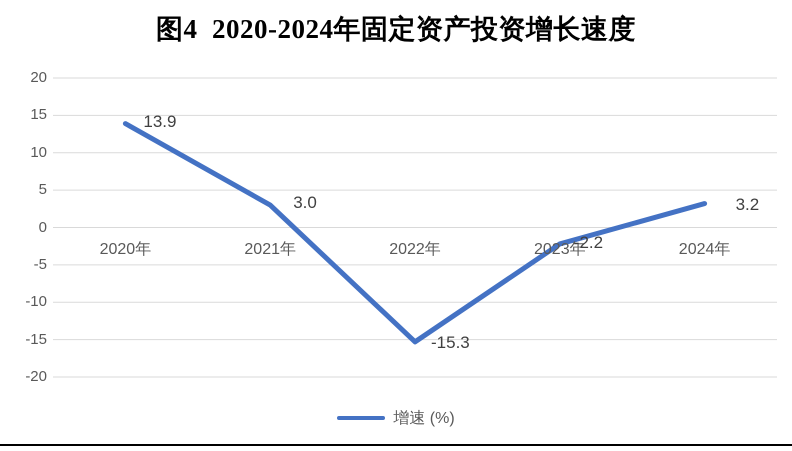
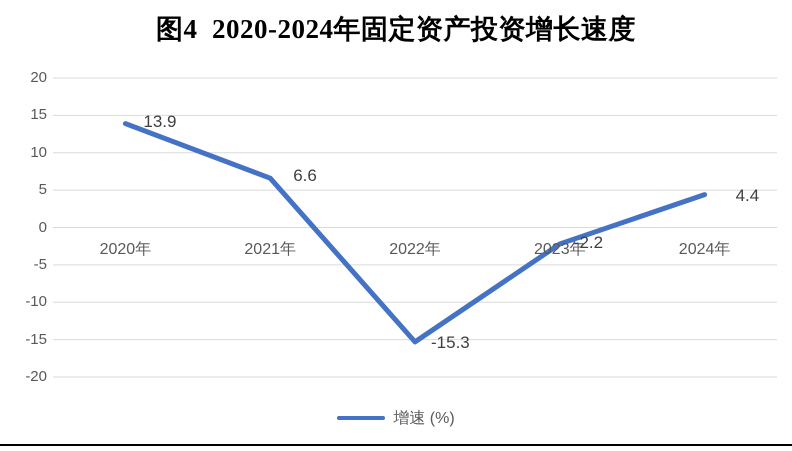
2021年: 3.0 -> 6.6
2024年: 3.2 -> 4.4
